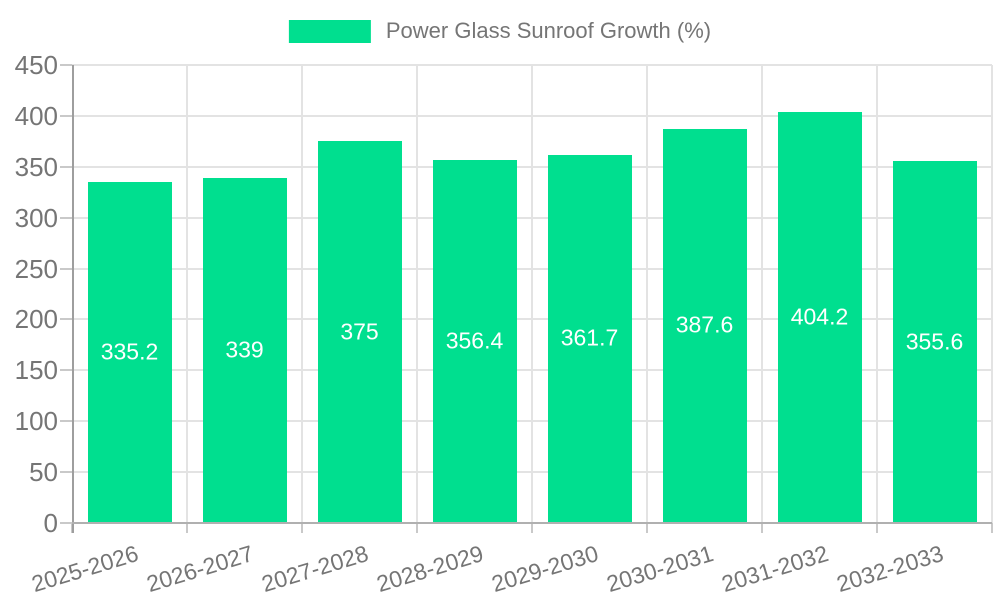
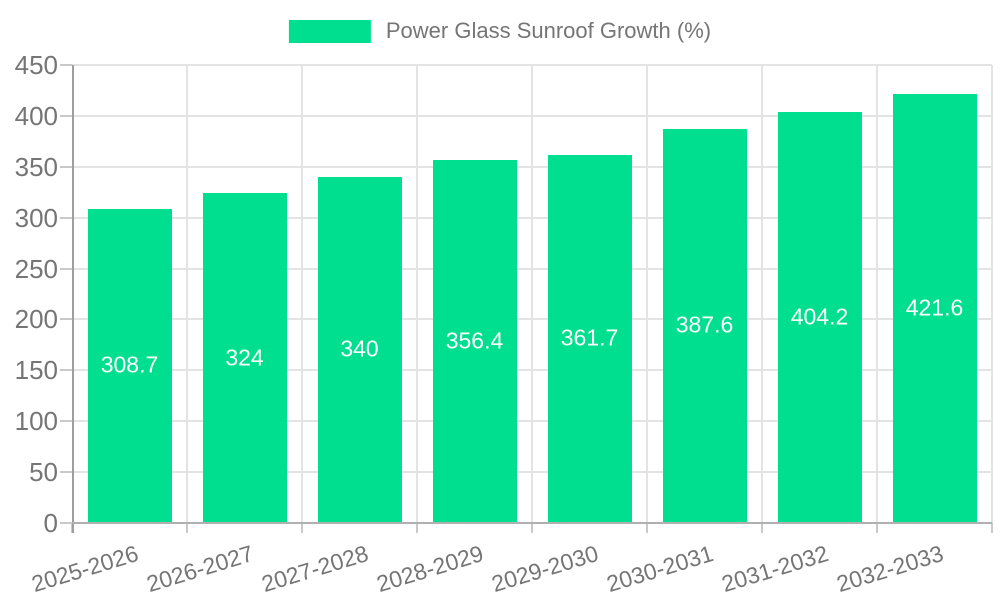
2025-2026: 335.2 -> 308.7
2026-2027: 339 -> 324
2027-2028: 375 -> 340
2032-2033: 355.6 -> 421.6
